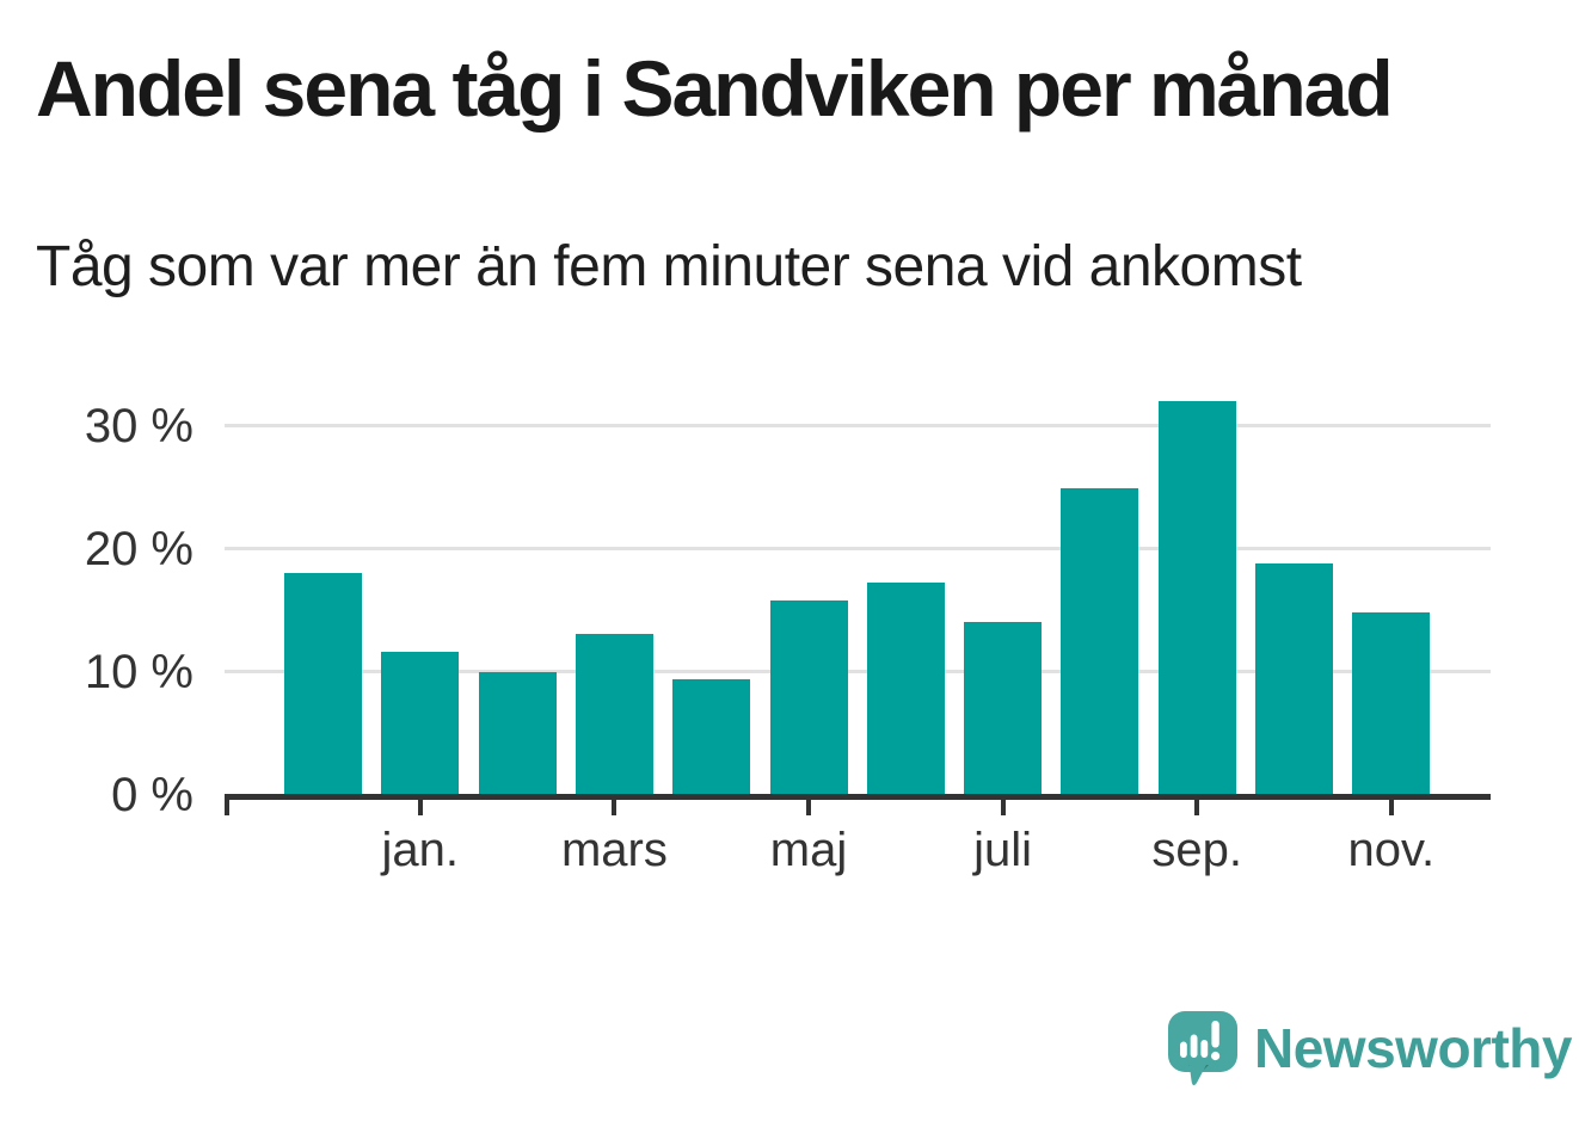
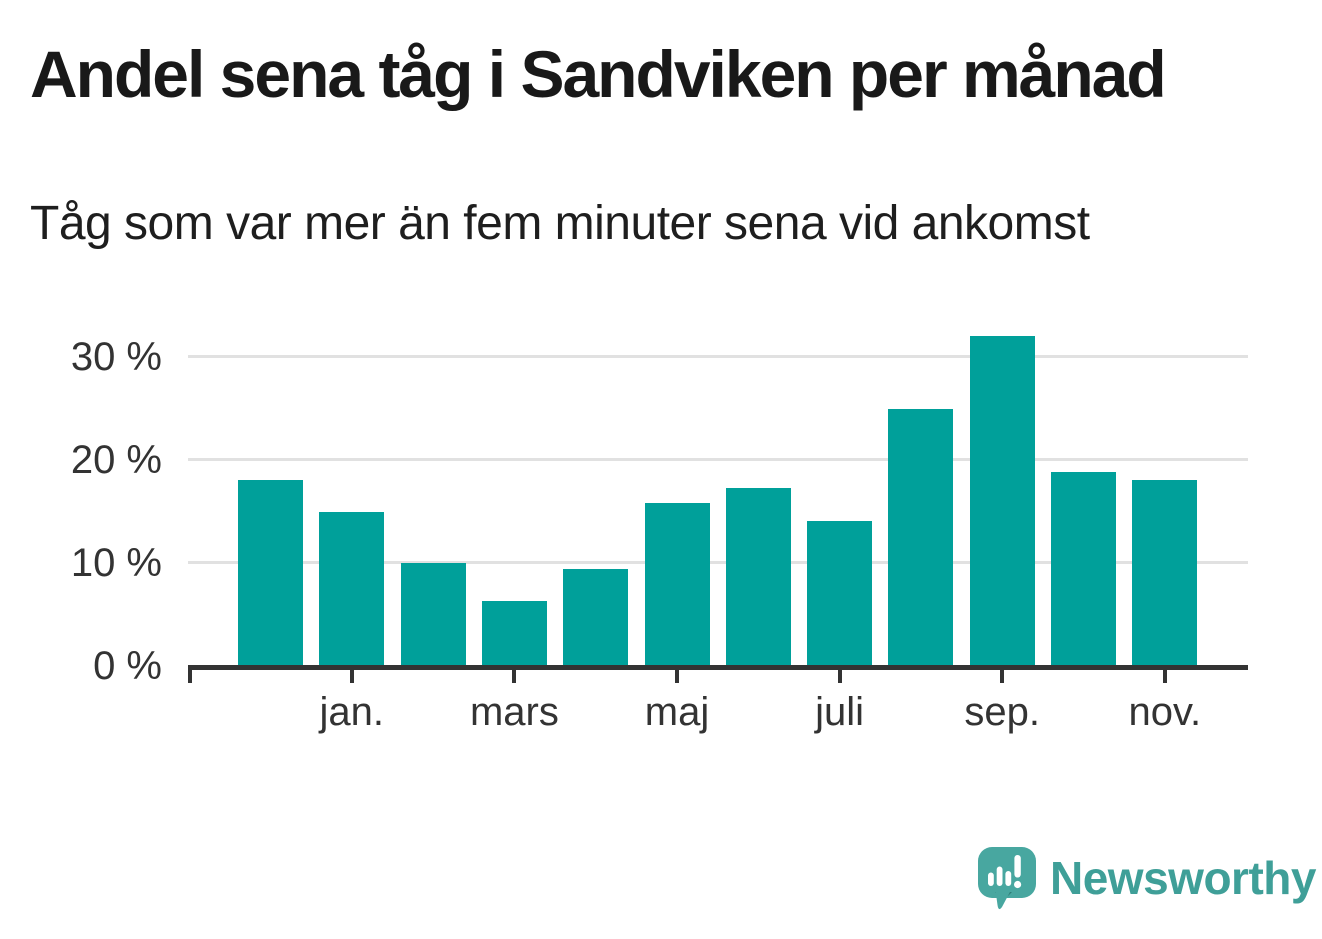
jan.: 11.6% -> 14.9%
mars: 13.0% -> 6.2%
nov.: 14.8% -> 18.0%
